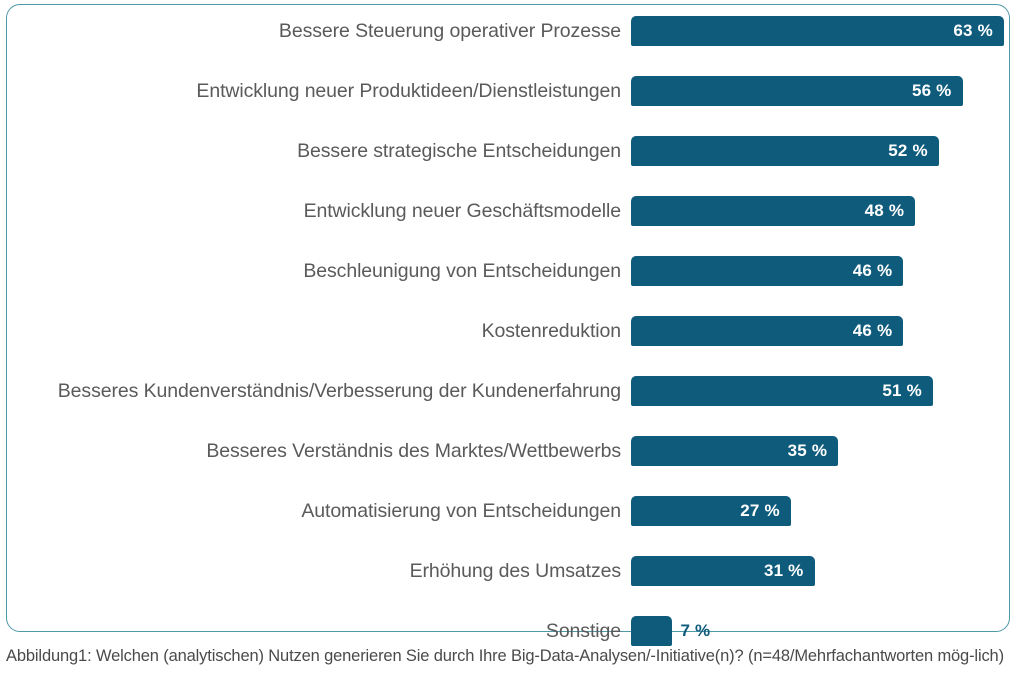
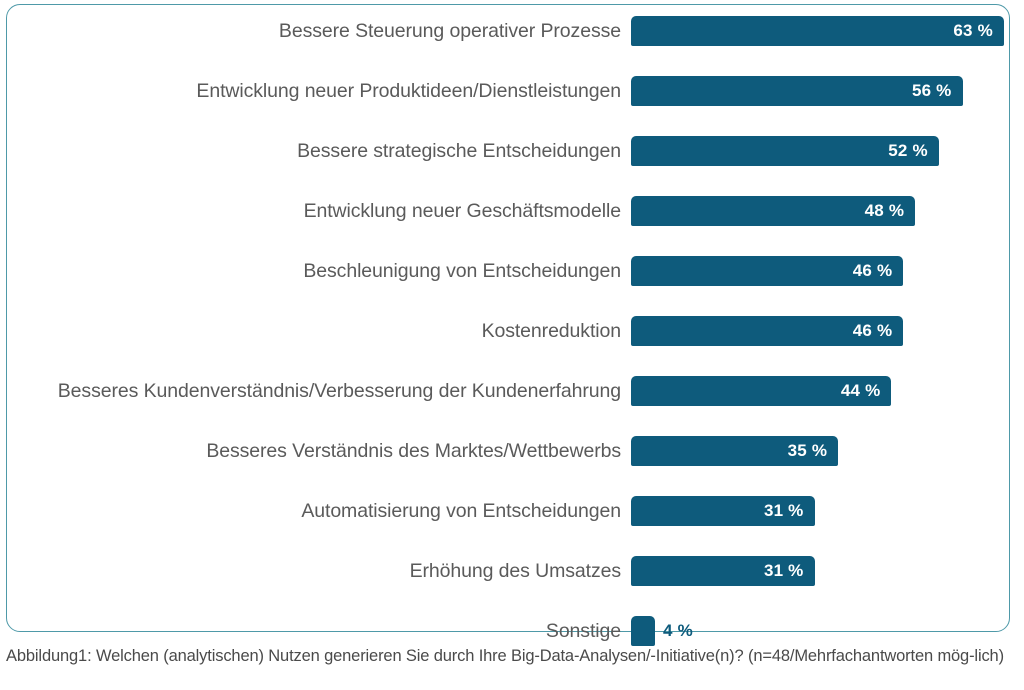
Besseres Kundenverständnis/Verbesserung der Kundenerfahrung: 51 -> 44
Automatisierung von Entscheidungen: 27 -> 31
Sonstige: 7 -> 4
